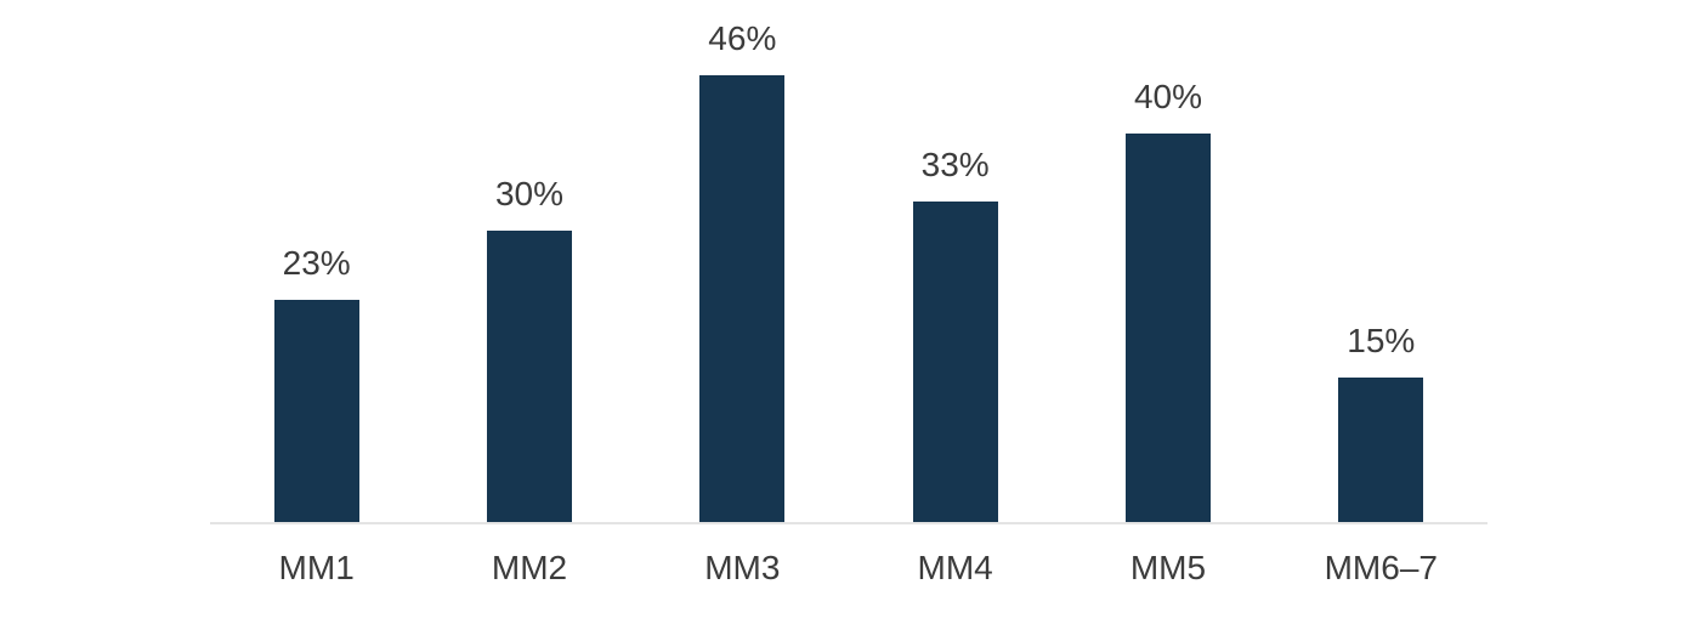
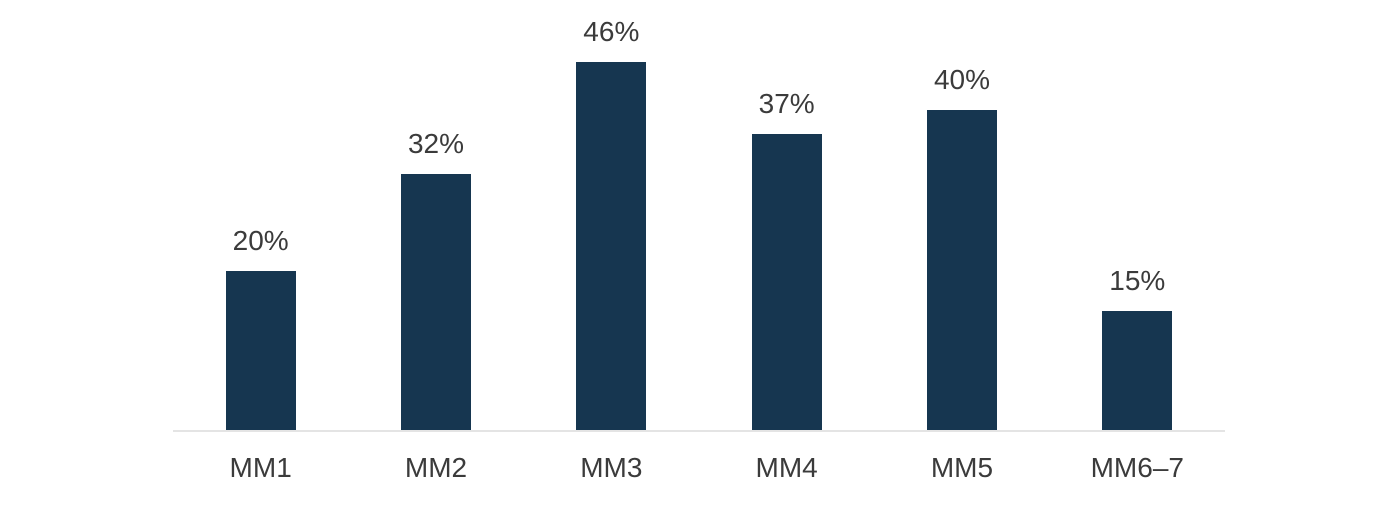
MM1: 23% -> 20%
MM2: 30% -> 32%
MM4: 33% -> 37%
